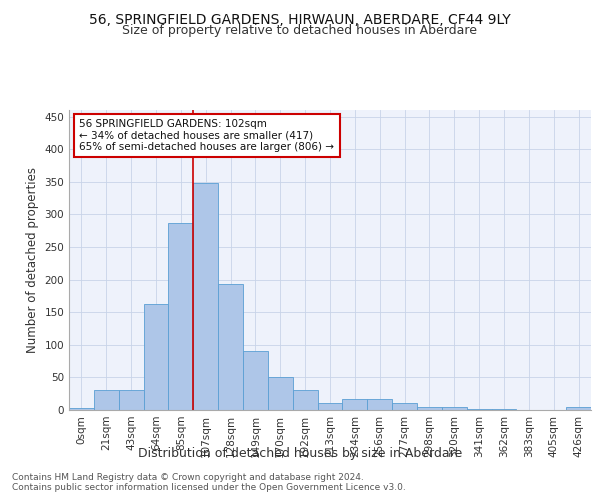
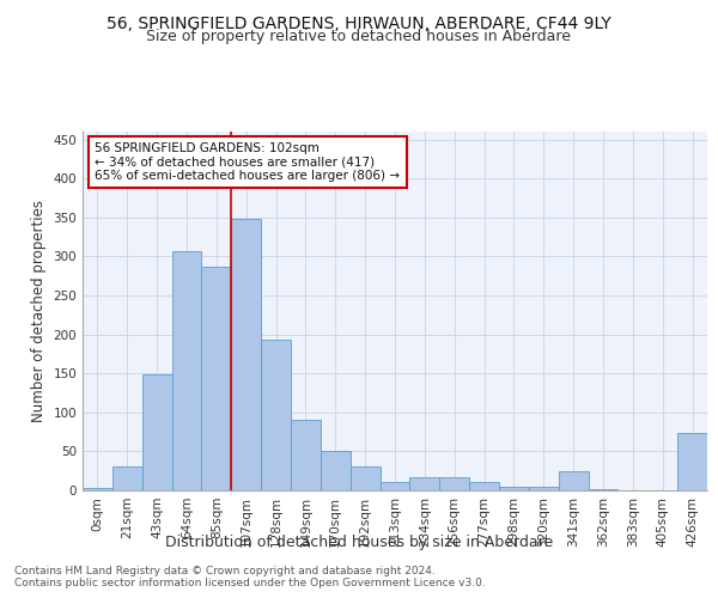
43sqm: 30 -> 148
64sqm: 163 -> 306
341sqm: 2 -> 24
426sqm: 5 -> 74
